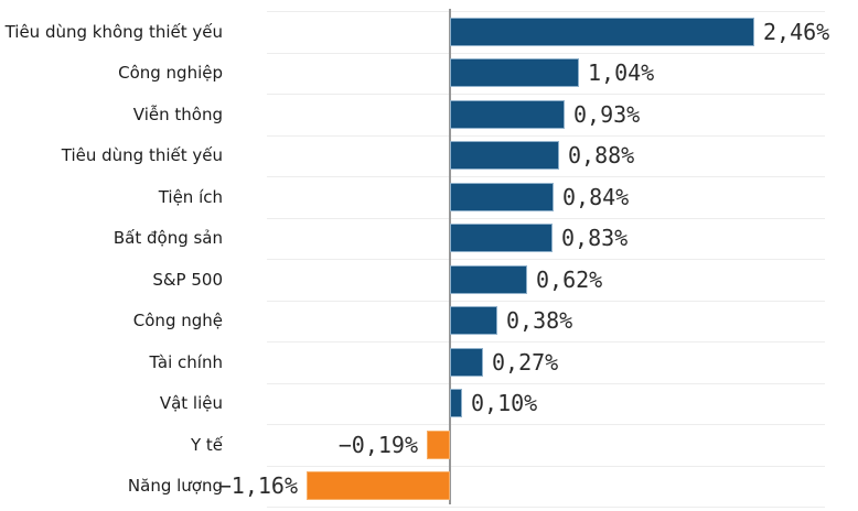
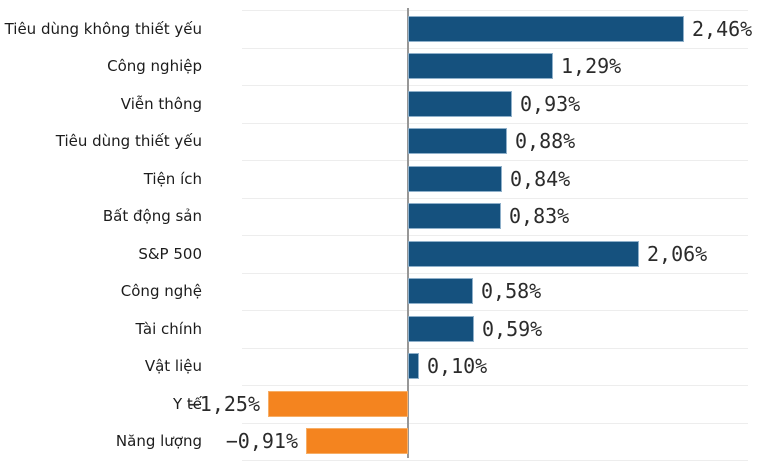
Công nghiệp: 1,04% -> 1,29%
S&P 500: 0,62% -> 2,06%
Công nghệ: 0,38% -> 0,58%
Tài chính: 0,27% -> 0,59%
Y tế: −0,19% -> −1,25%
Năng lượng: −1,16% -> −0,91%
